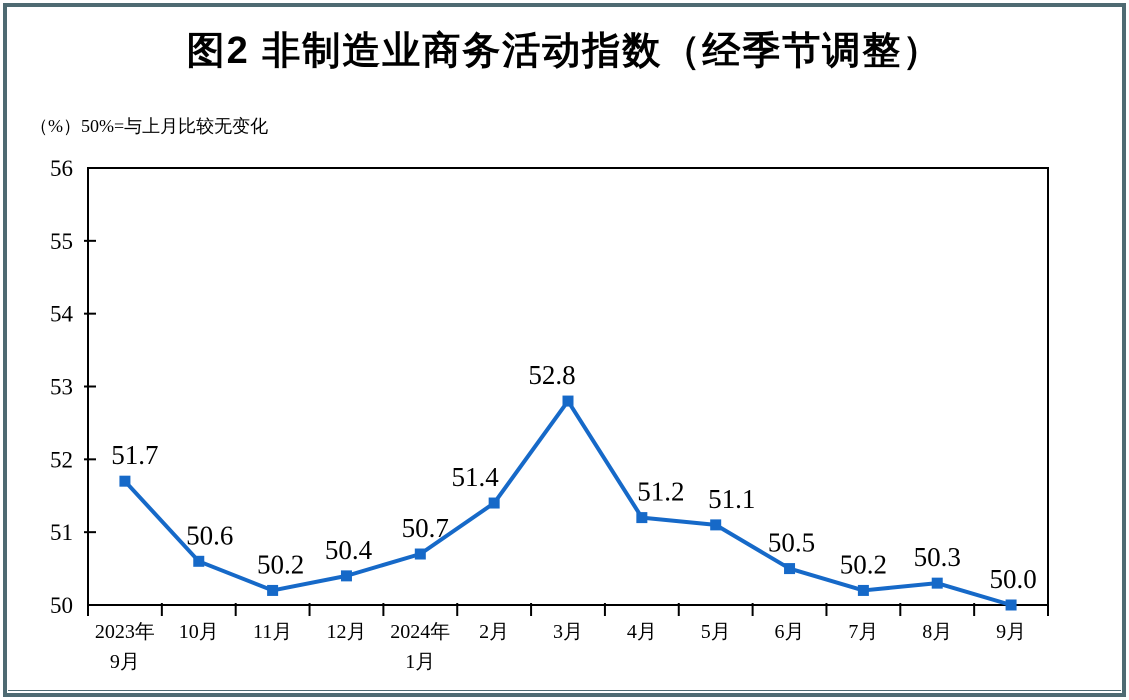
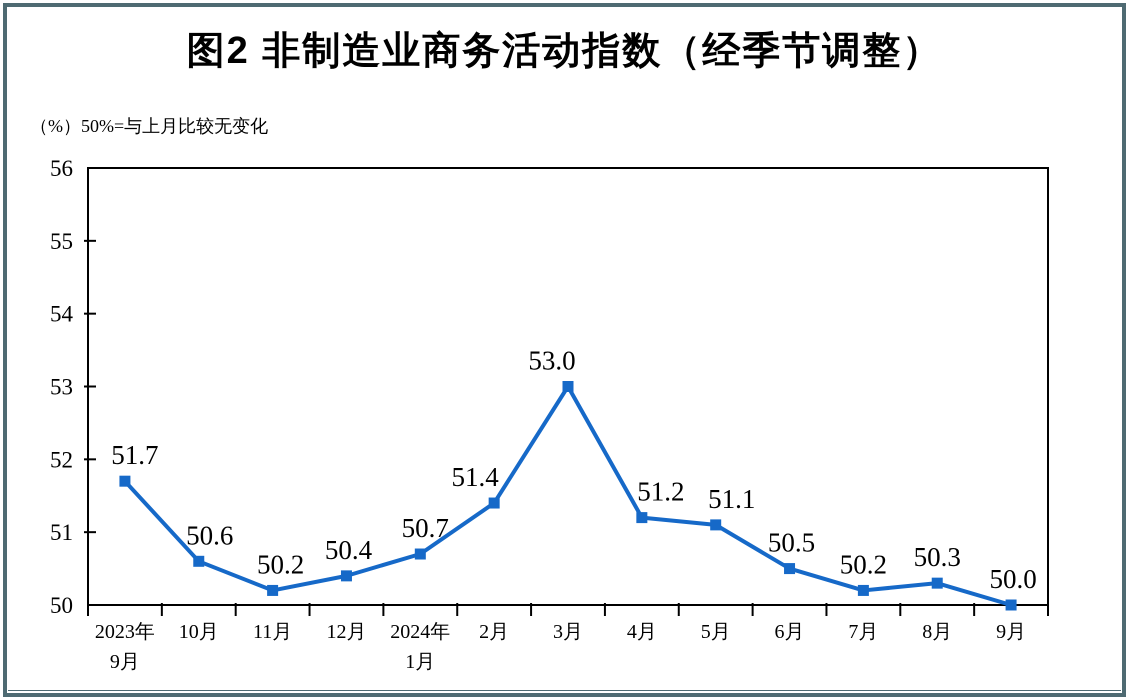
3月: 52.8 -> 53.0
